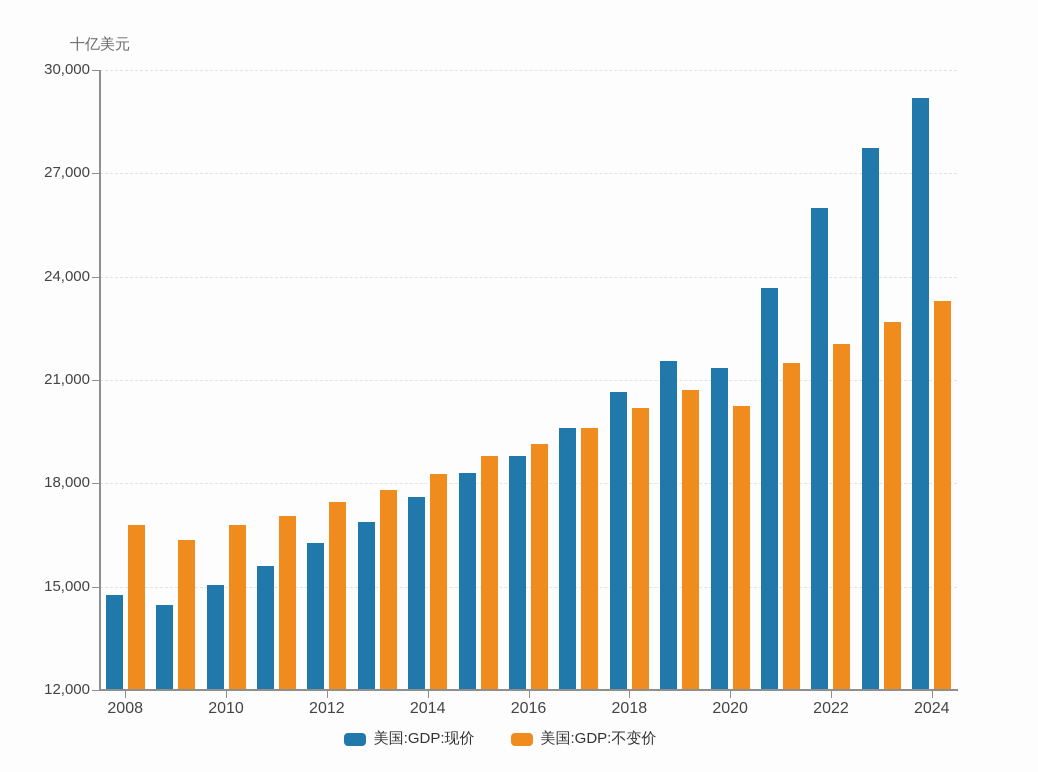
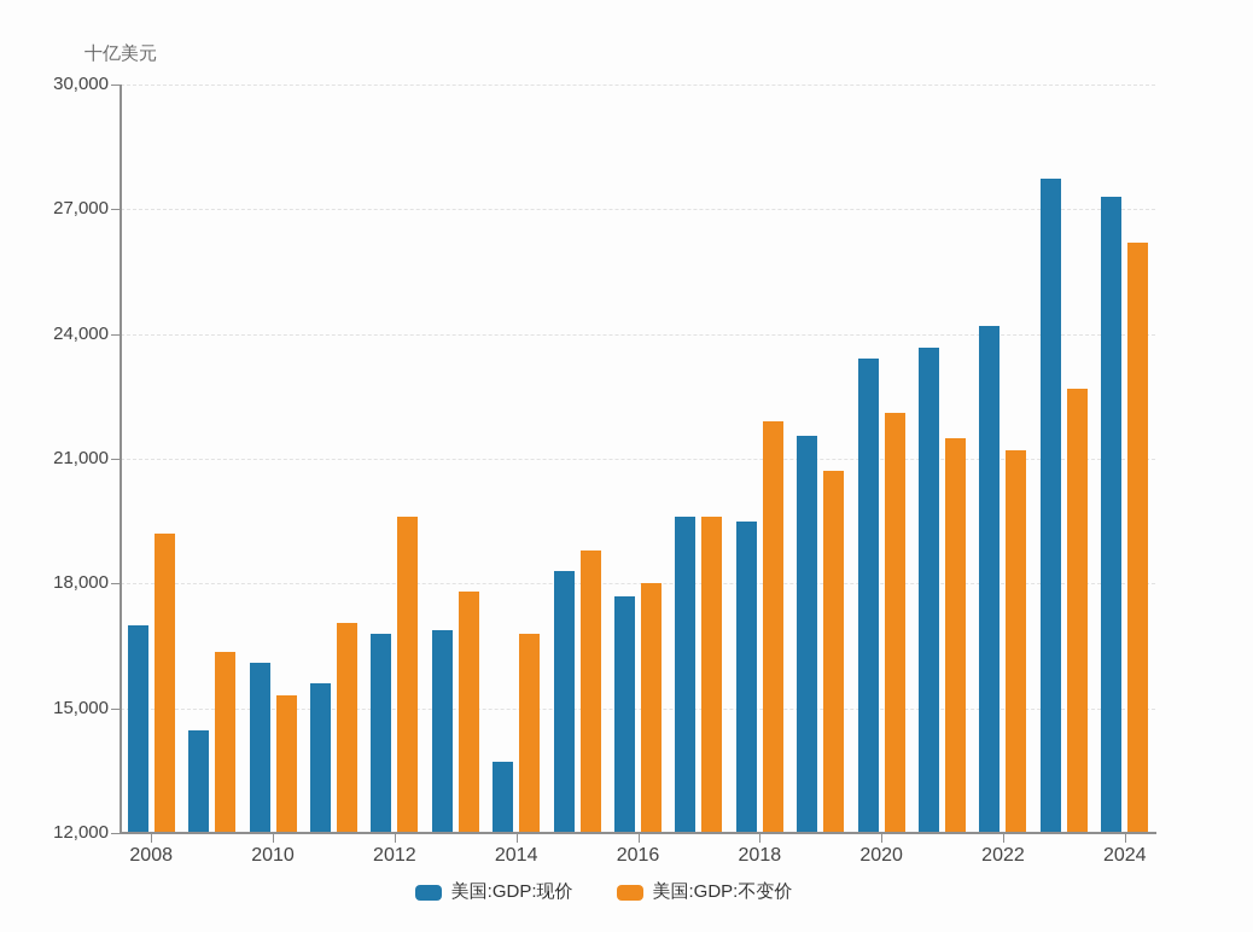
美国:GDP:现价/2008: 14800 -> 17000
美国:GDP:不变价/2008: 16800 -> 19200
美国:GDP:现价/2010: 15000 -> 16100
美国:GDP:不变价/2010: 16800 -> 15300
美国:GDP:现价/2012: 16300 -> 16800
美国:GDP:不变价/2012: 17400 -> 19600
美国:GDP:现价/2014: 17600 -> 13700
美国:GDP:不变价/2014: 18300 -> 16800
美国:GDP:现价/2016: 18800 -> 17700
美国:GDP:不变价/2016: 19100 -> 18000
美国:GDP:现价/2018: 20700 -> 19500
美国:GDP:不变价/2018: 20200 -> 21900
美国:GDP:现价/2020: 21400 -> 23400
美国:GDP:不变价/2020: 20200 -> 22100
美国:GDP:现价/2022: 26000 -> 24200
美国:GDP:不变价/2022: 22000 -> 21200
美国:GDP:现价/2024: 29200 -> 27300
美国:GDP:不变价/2024: 23300 -> 26200
